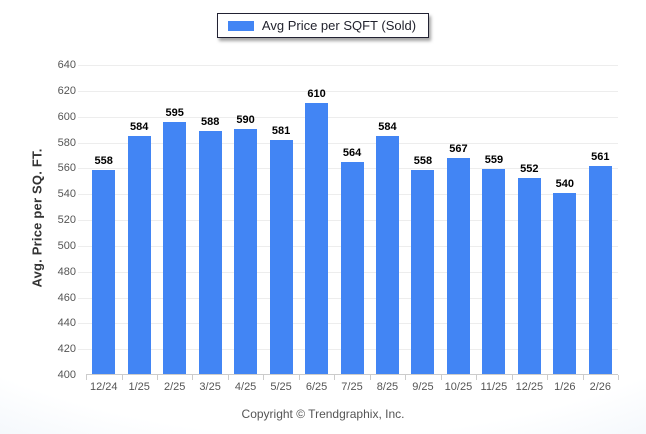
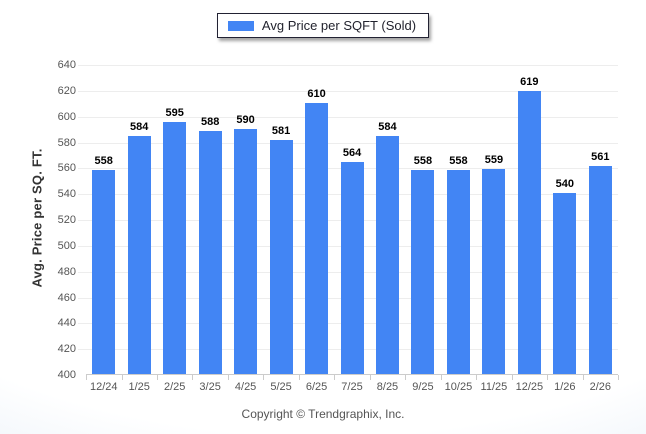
10/25: 567 -> 558
12/25: 552 -> 619
